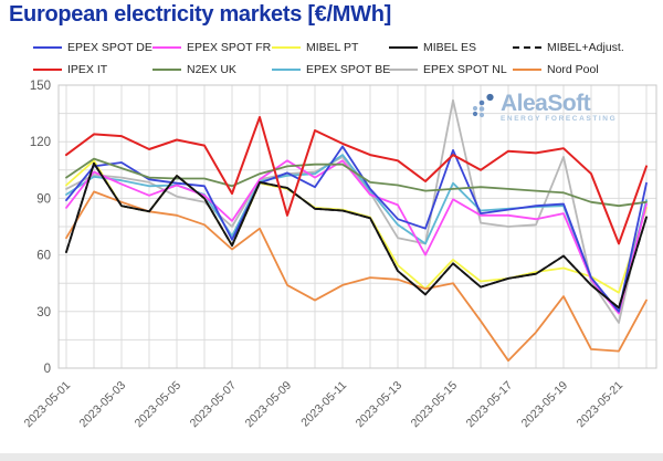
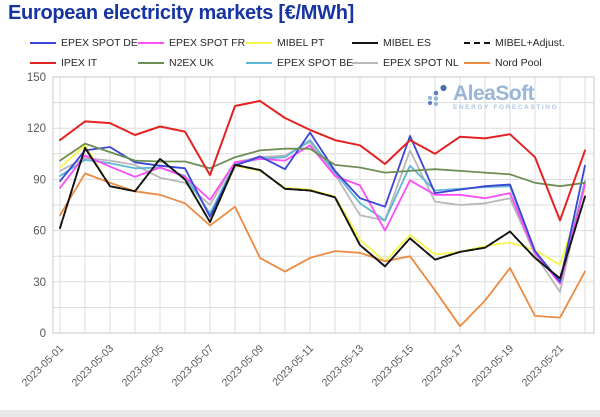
EPEX SPOT FR/2023-05-09: 110 -> 102
IPEX IT/2023-05-09: 81 -> 136
EPEX SPOT NL/2023-05-15: 142 -> 107
EPEX SPOT NL/2023-05-19: 112 -> 79
